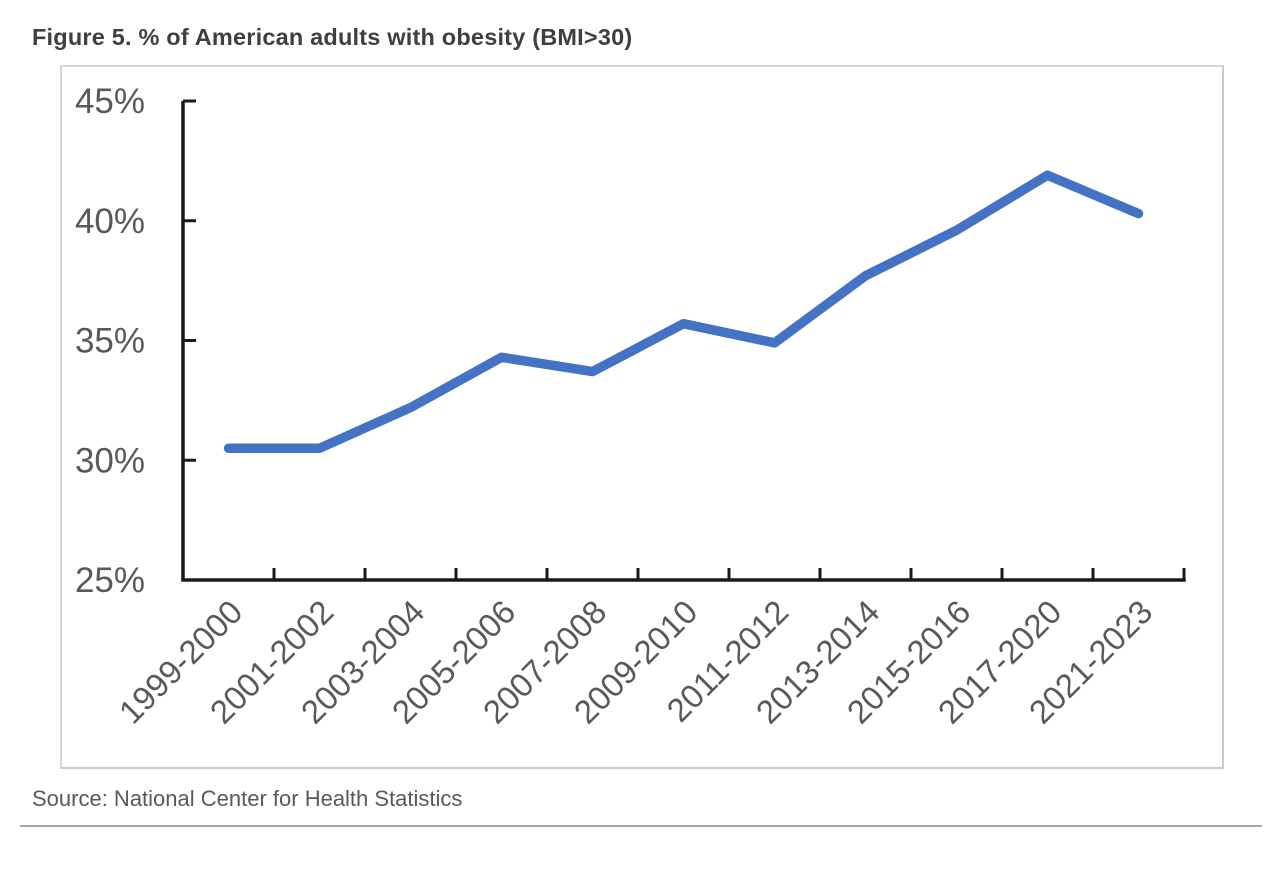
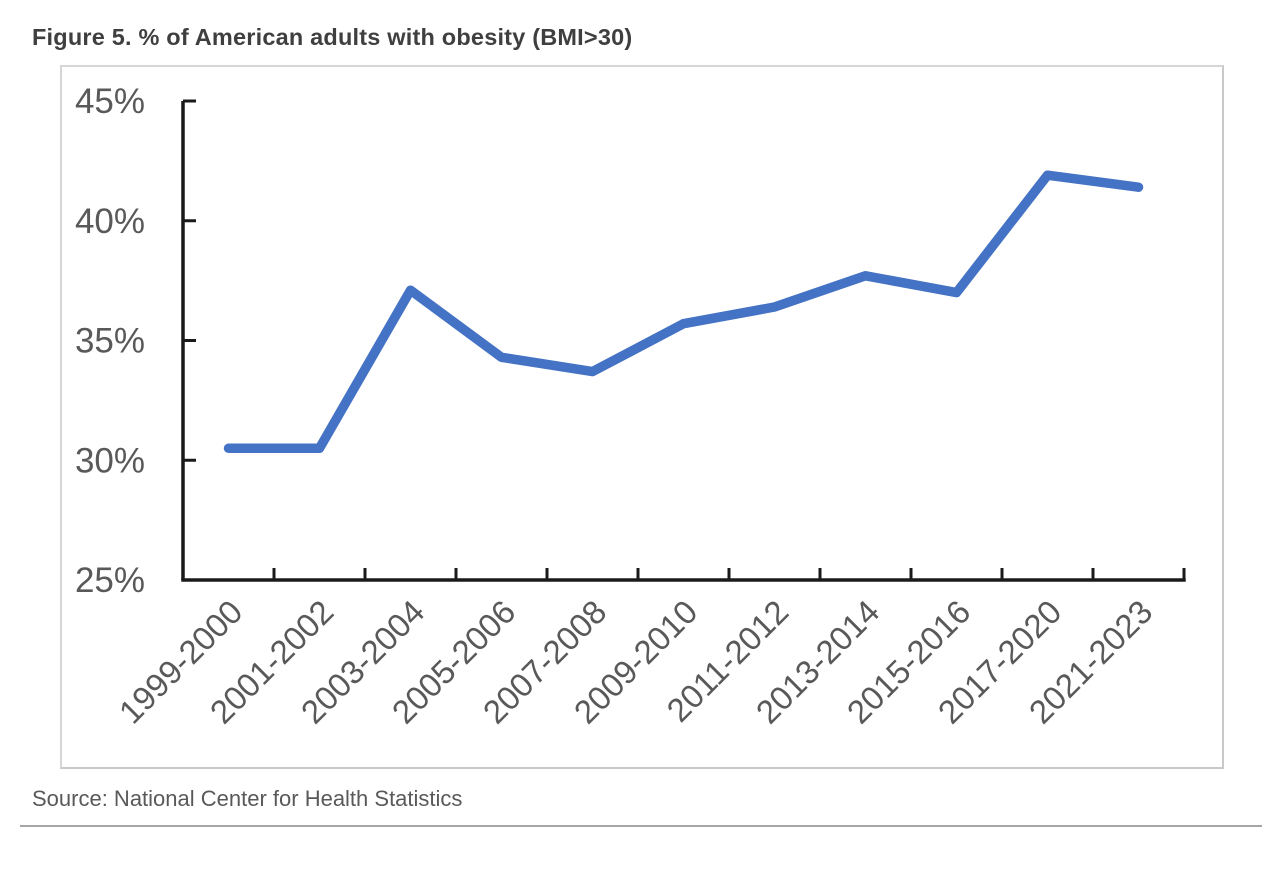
2003-2004: 32.2% -> 37.1%
2011-2012: 34.9% -> 36.4%
2015-2016: 39.6% -> 37.0%
2021-2023: 40.3% -> 41.4%
